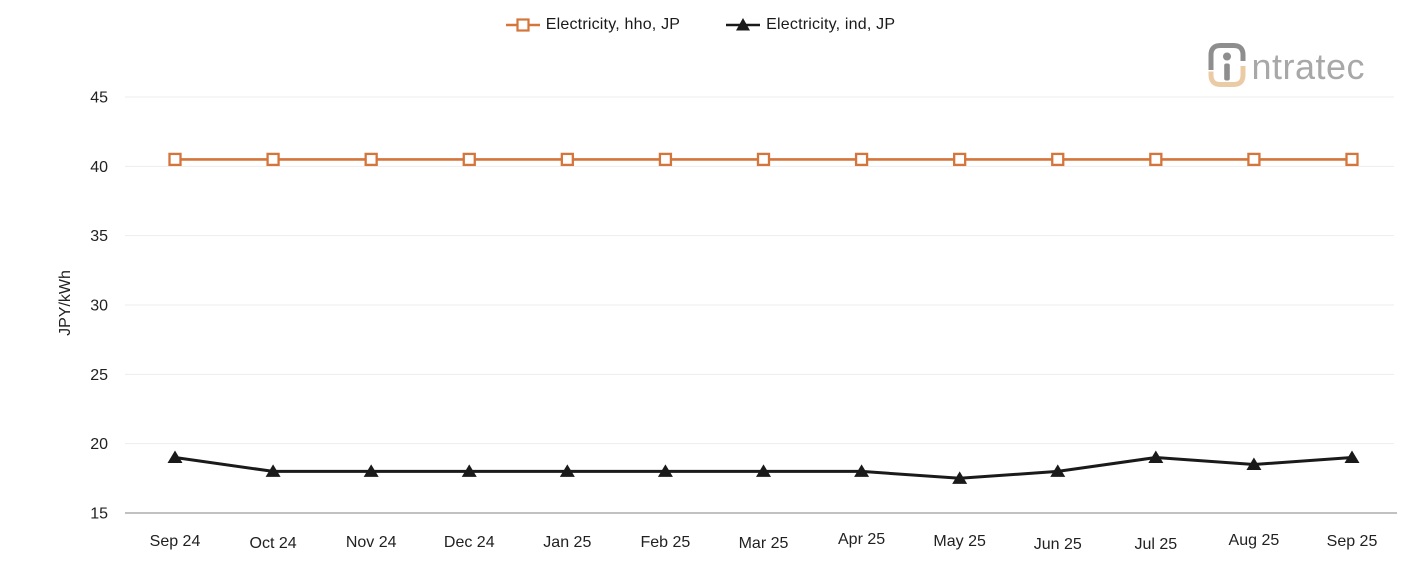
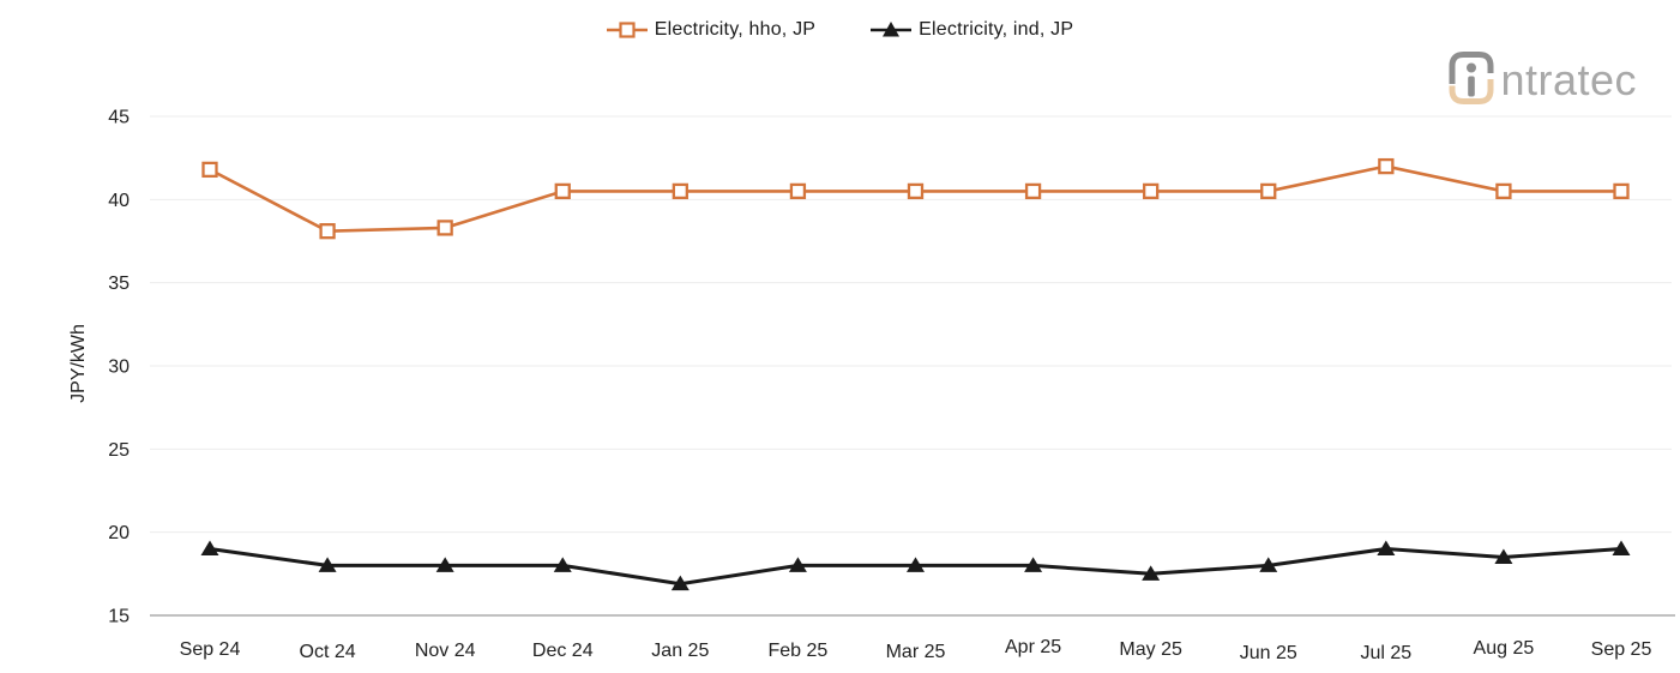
Electricity, hho, JP/Sep 24: 40.5 -> 41.8
Electricity, hho, JP/Oct 24: 40.5 -> 38.1
Electricity, hho, JP/Nov 24: 40.5 -> 38.3
Electricity, ind, JP/Jan 25: 18.0 -> 16.9
Electricity, hho, JP/Jul 25: 40.5 -> 42.0
